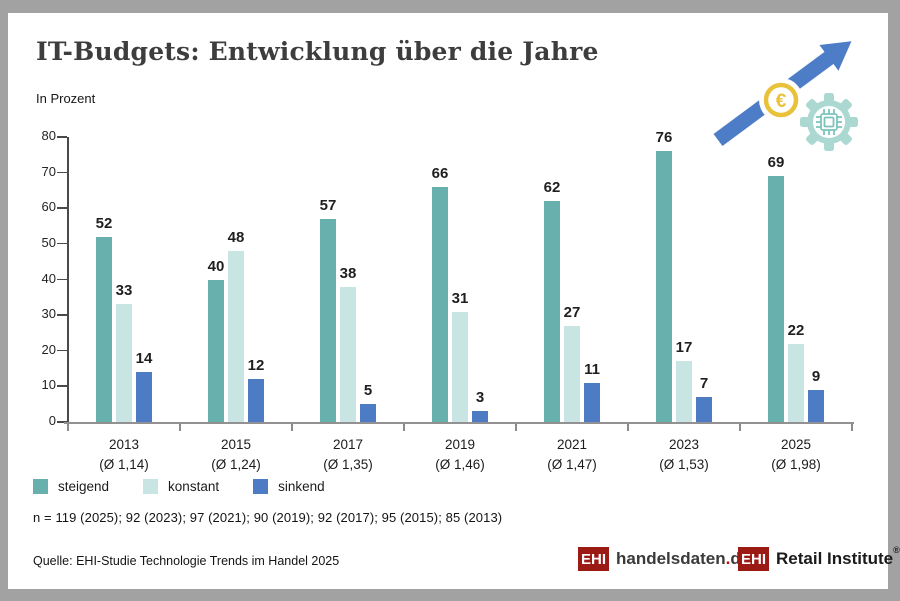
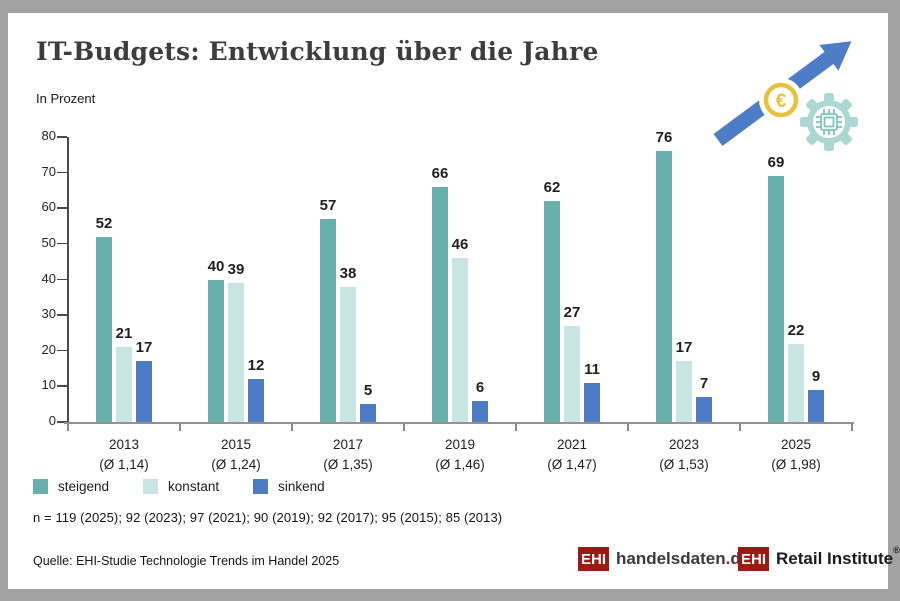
konstant/2013: 33 -> 21
sinkend/2013: 14 -> 17
konstant/2015: 48 -> 39
konstant/2019: 31 -> 46
sinkend/2019: 3 -> 6
